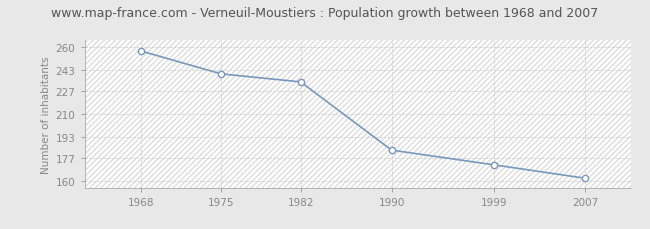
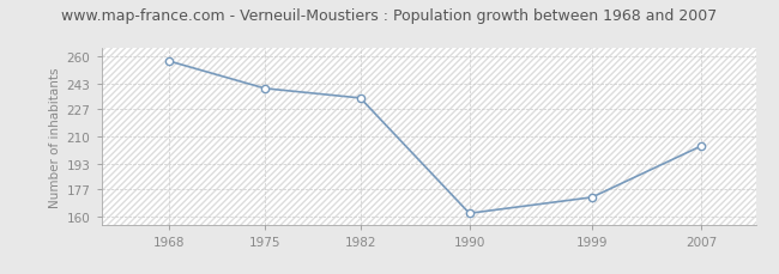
1990: 183 -> 162
2007: 162 -> 204
